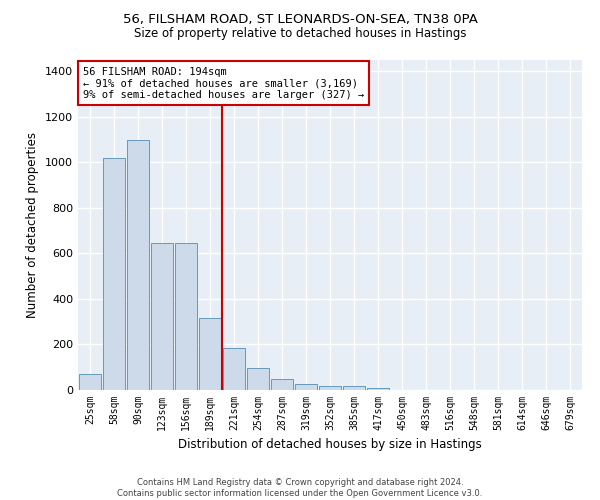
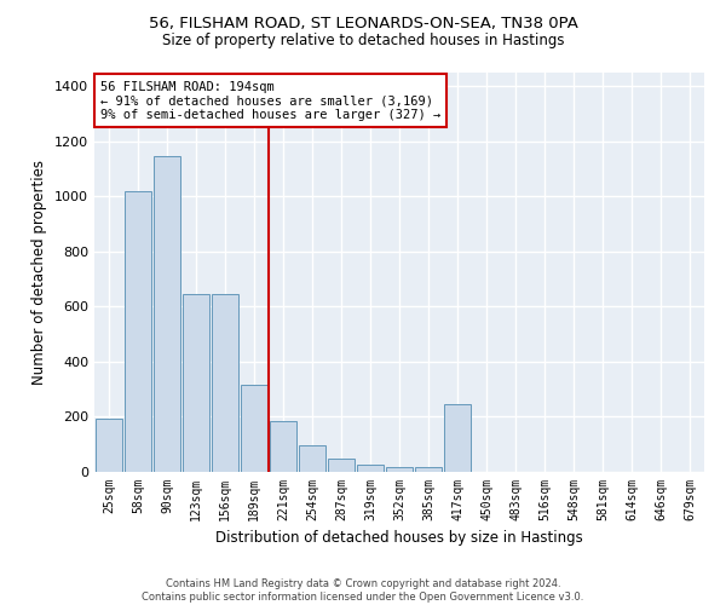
25sqm: 70 -> 195
90sqm: 1100 -> 1145
417sqm: 10 -> 245
